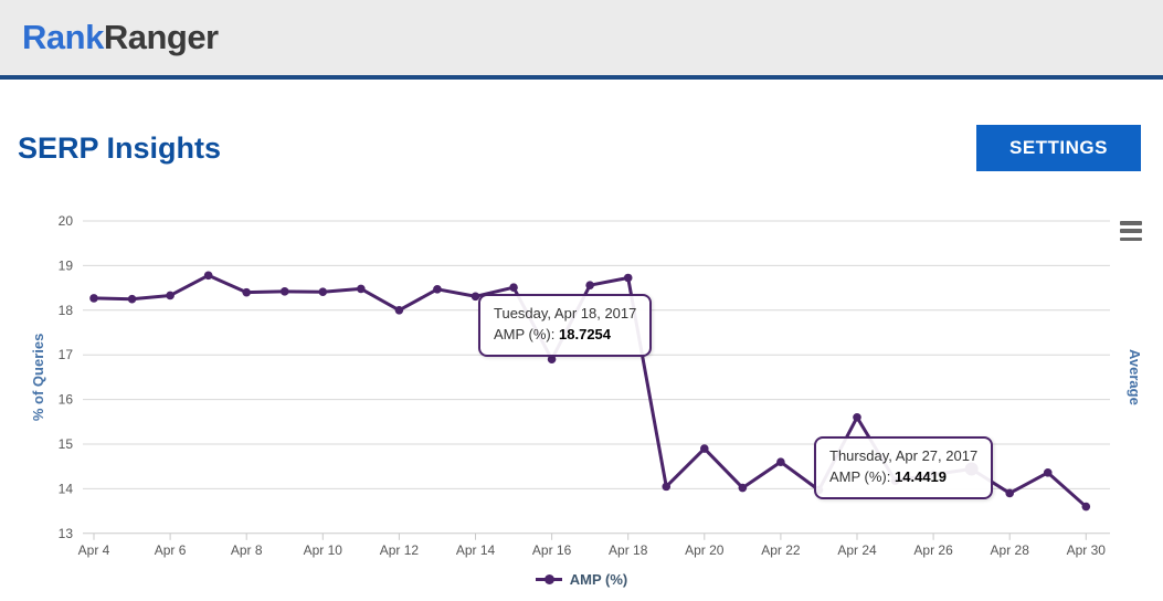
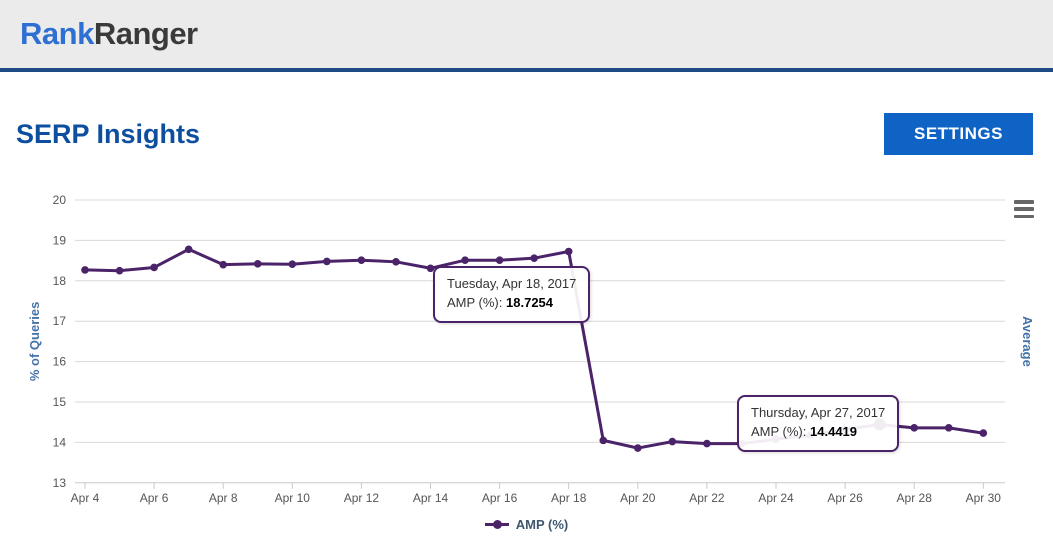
Apr 12: 18.0 -> 18.5
Apr 16: 16.9 -> 18.5
Apr 20: 14.9 -> 13.9
Apr 22: 14.6 -> 14.0
Apr 24: 15.6 -> 14.1
Apr 28: 13.9 -> 14.4
Apr 30: 13.6 -> 14.2
